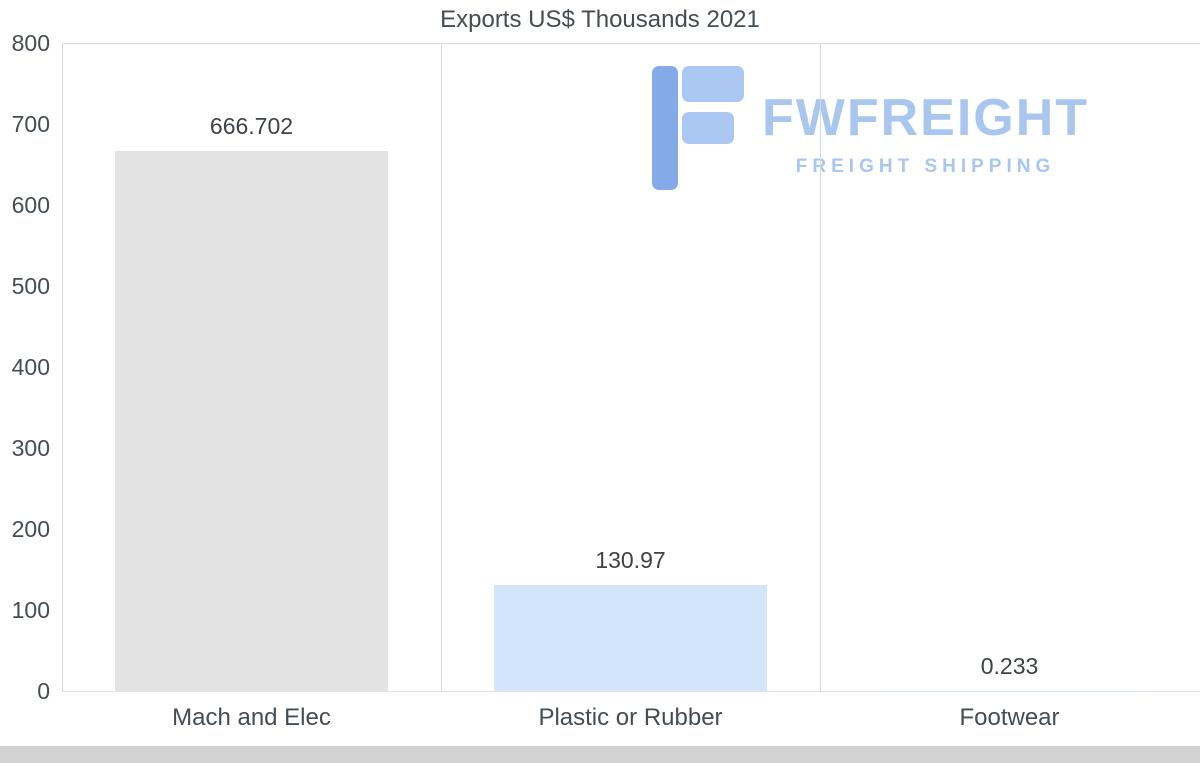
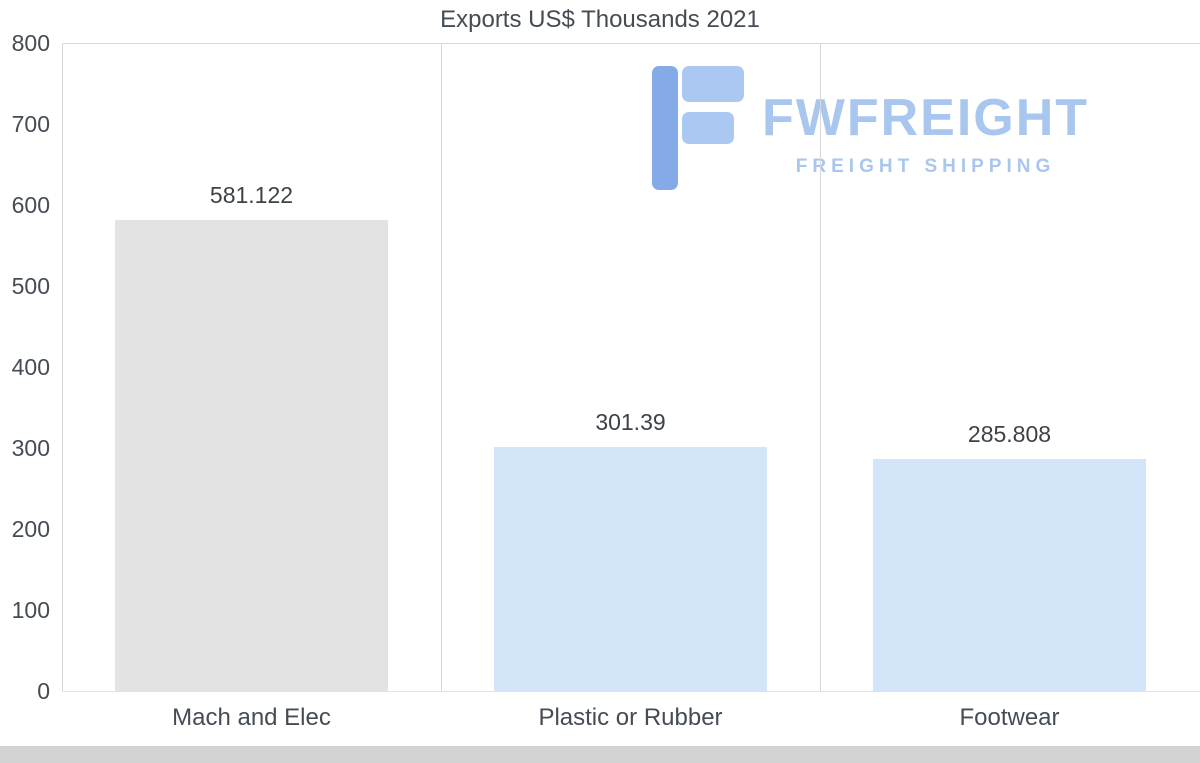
Mach and Elec: 666.702 -> 581.122
Plastic or Rubber: 130.97 -> 301.39
Footwear: 0.233 -> 285.808
